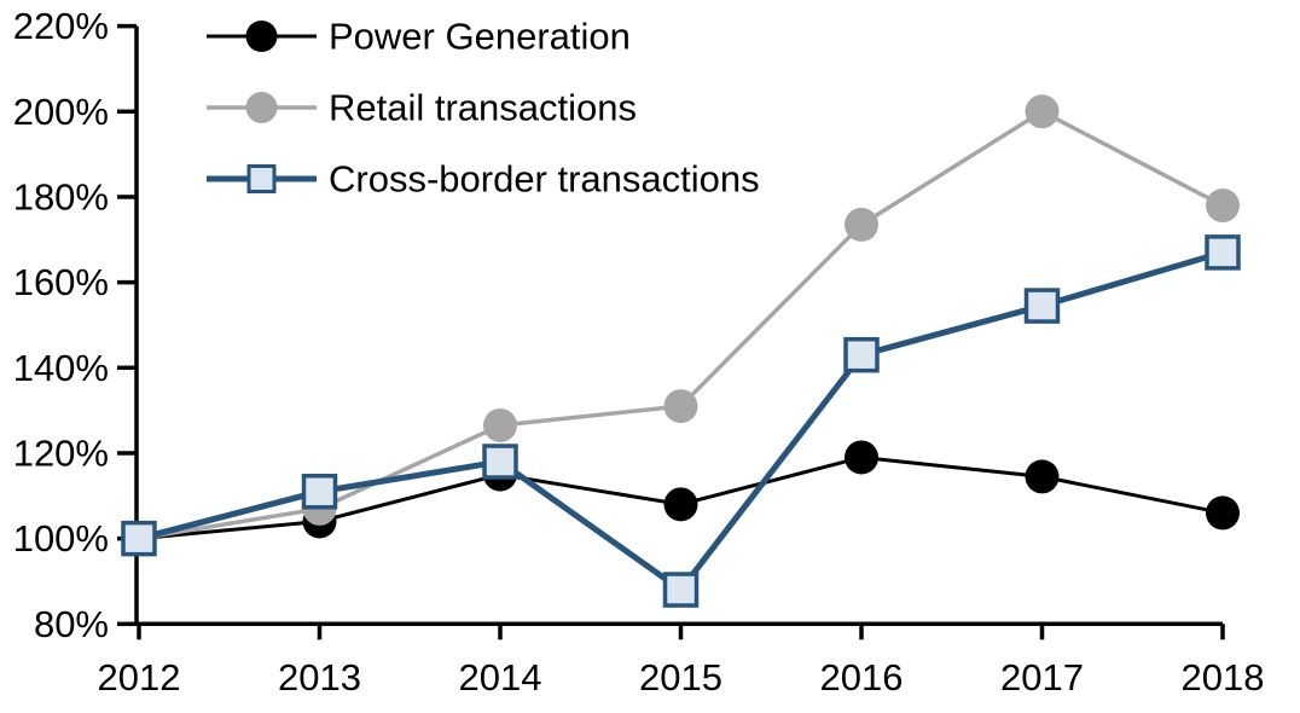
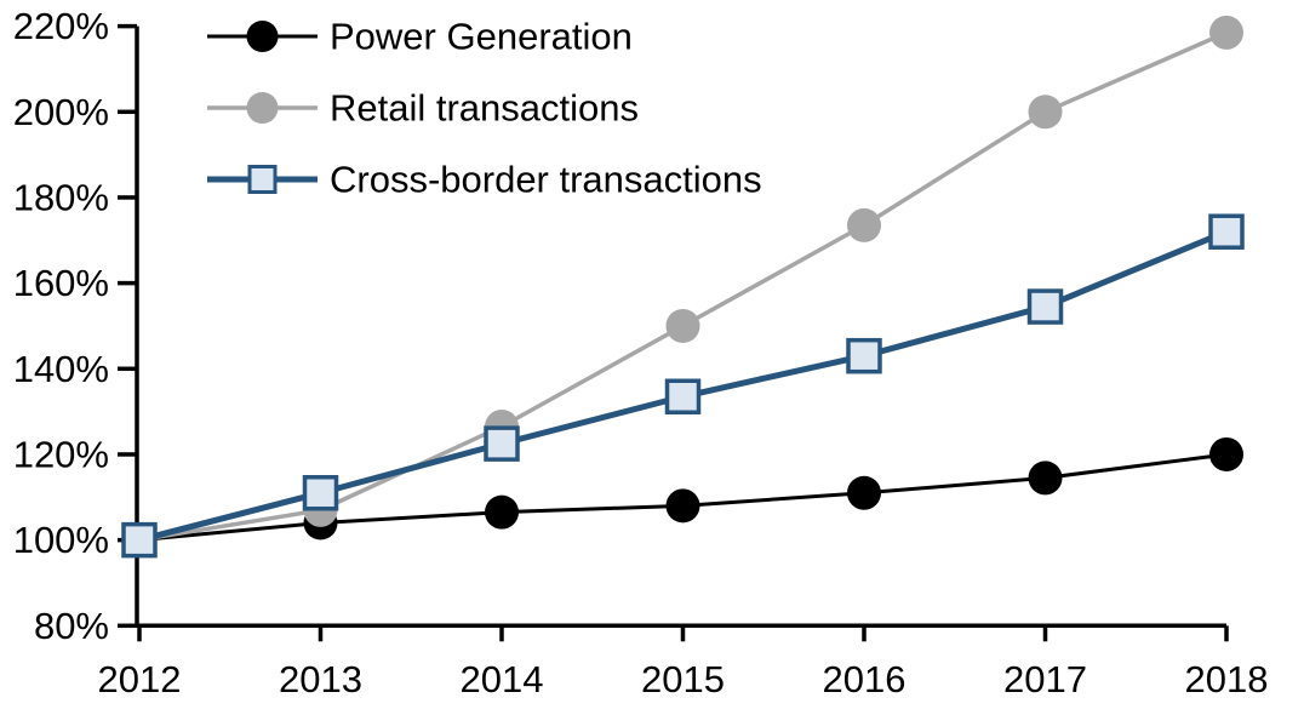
Power Generation/2014: 115% -> 106%
Cross-border transactions/2014: 118% -> 122%
Retail transactions/2015: 131% -> 150%
Cross-border transactions/2015: 88% -> 134%
Power Generation/2016: 119% -> 111%
Power Generation/2018: 106% -> 120%
Retail transactions/2018: 178% -> 218%
Cross-border transactions/2018: 167% -> 172%
